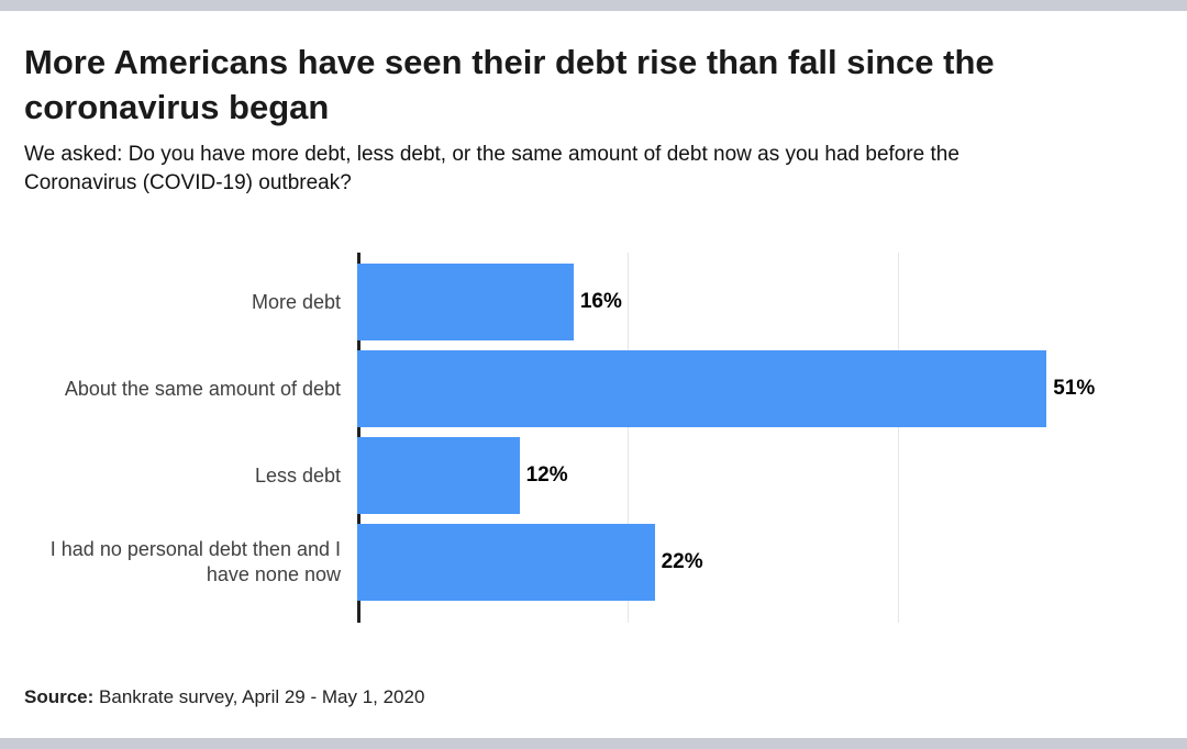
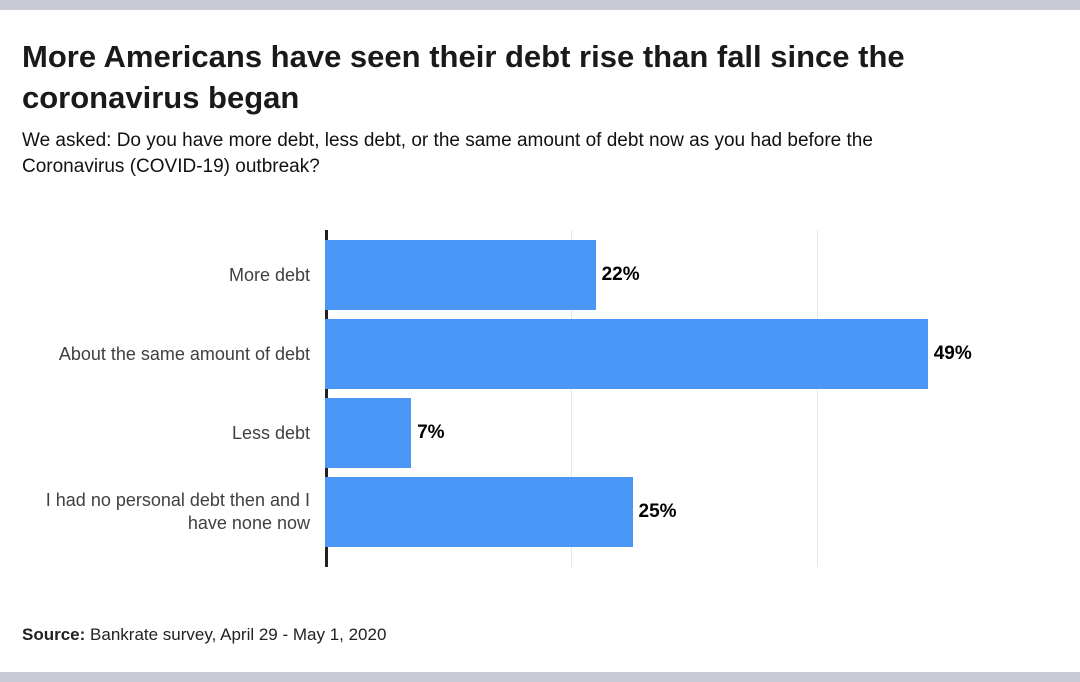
More debt: 16% -> 22%
About the same amount of debt: 51% -> 49%
Less debt: 12% -> 7%
I had no personal debt then and I have none now: 22% -> 25%
